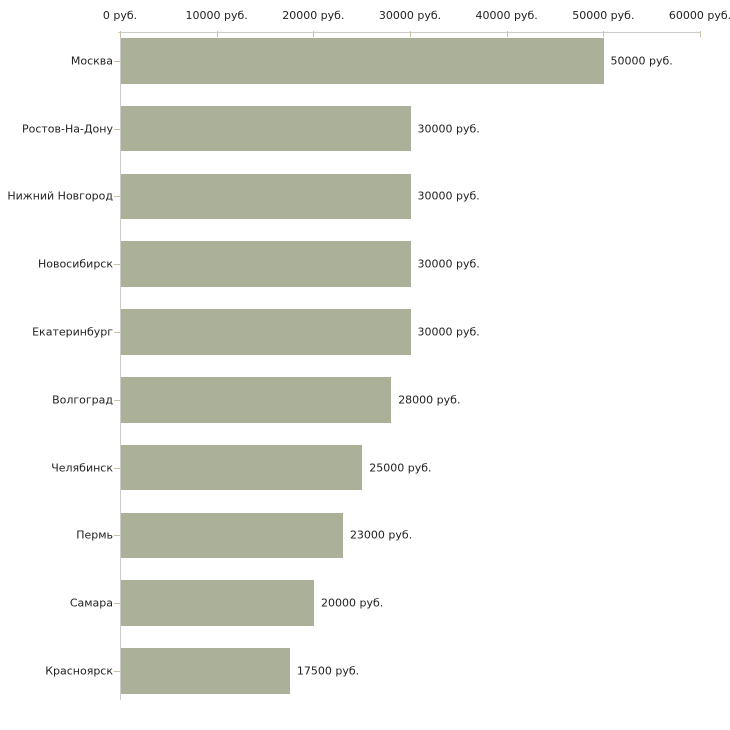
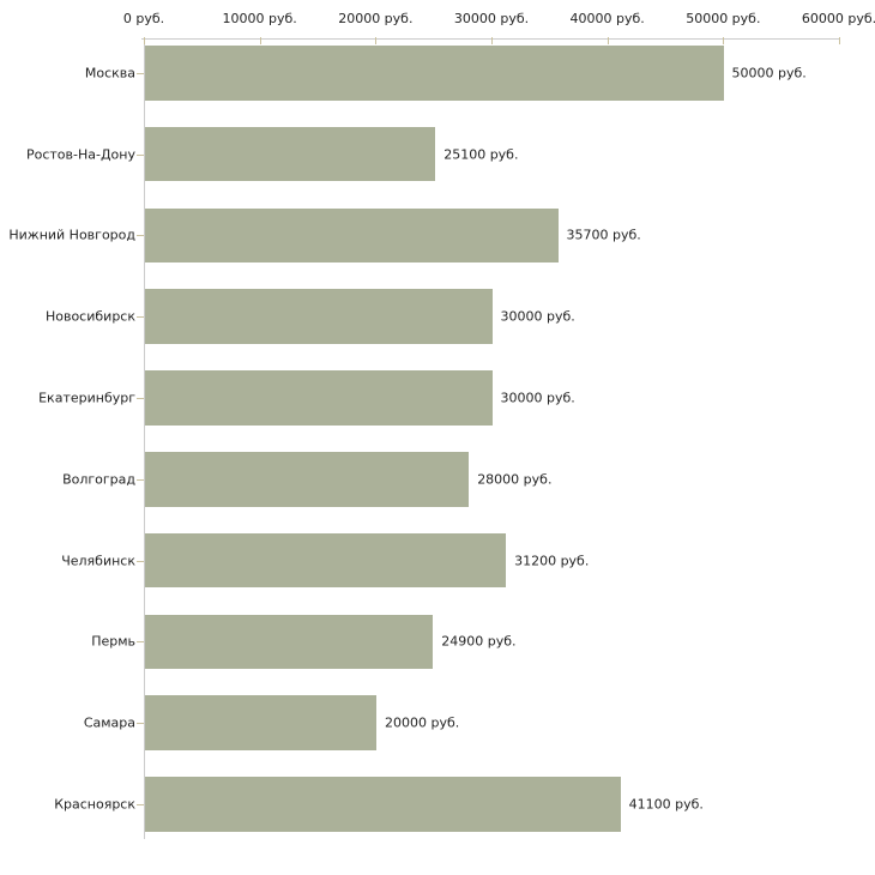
Ростов-На-Дону: 30000 -> 25100
Нижний Новгород: 30000 -> 35700
Челябинск: 25000 -> 31200
Пермь: 23000 -> 24900
Красноярск: 17500 -> 41100
